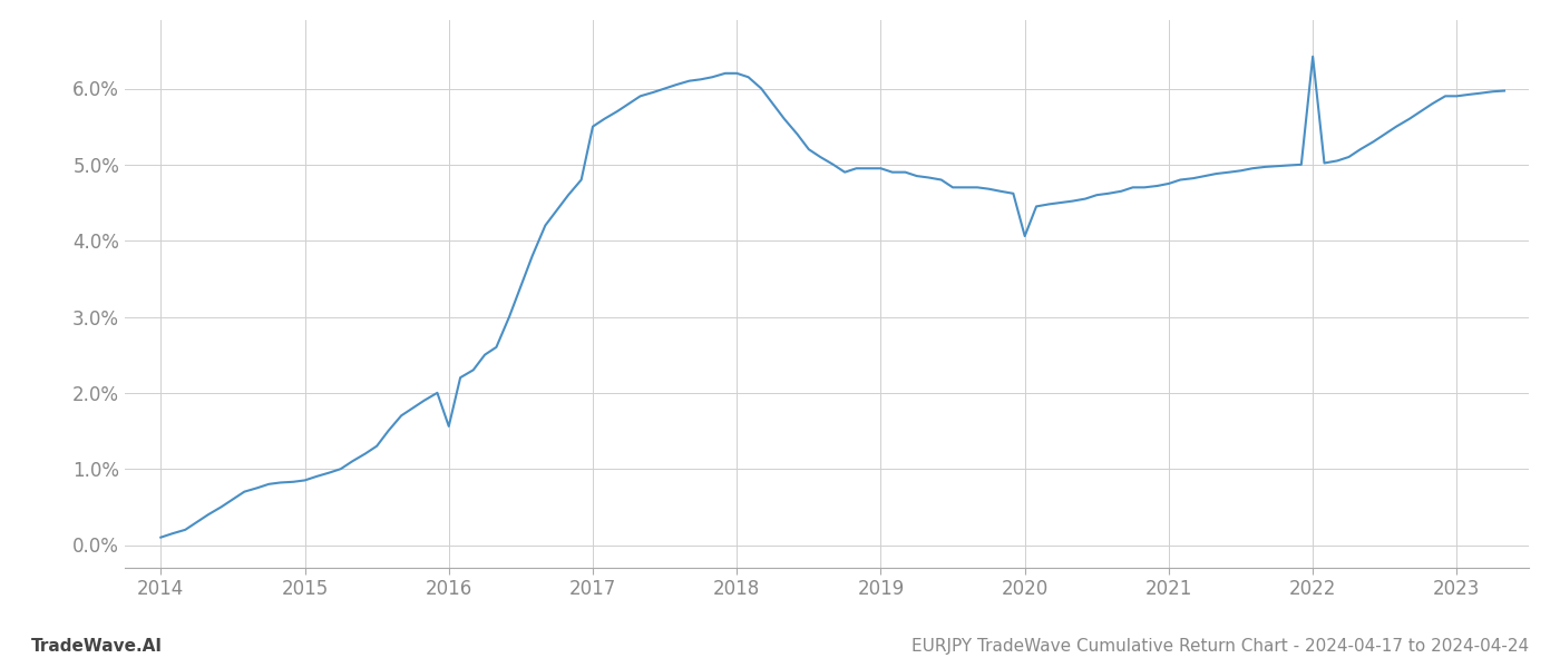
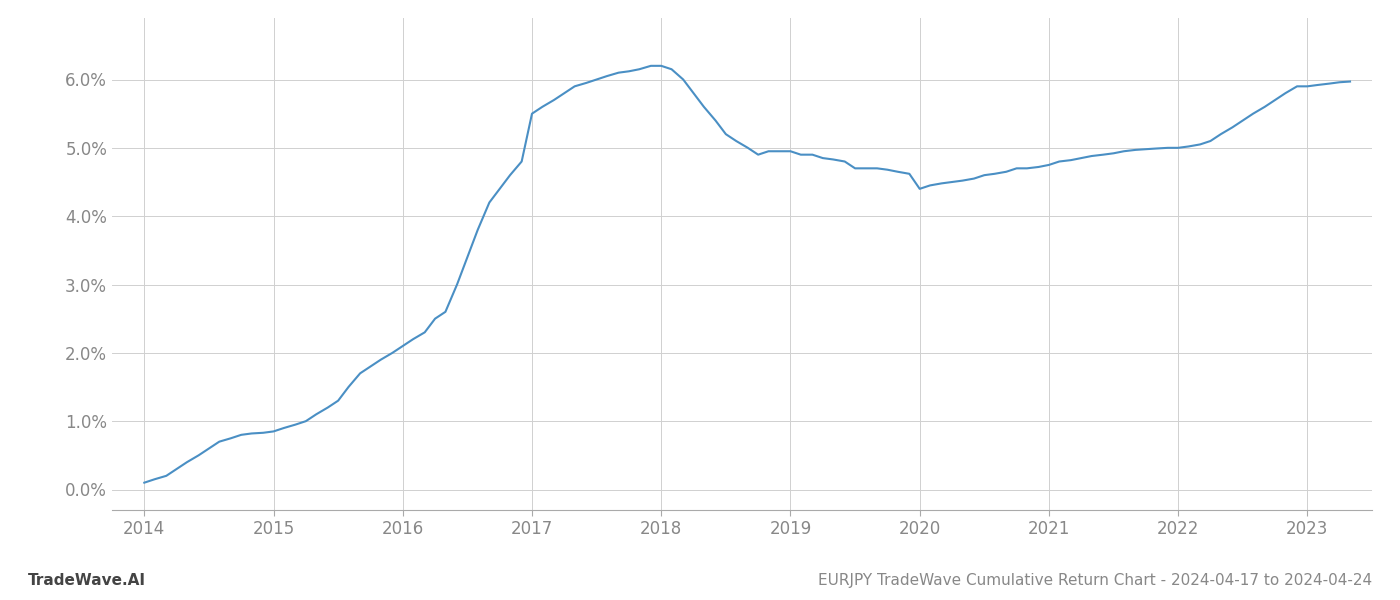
2016: 1.56% -> 2.10%
2020: 4.06% -> 4.40%
2022: 6.42% -> 5.00%
